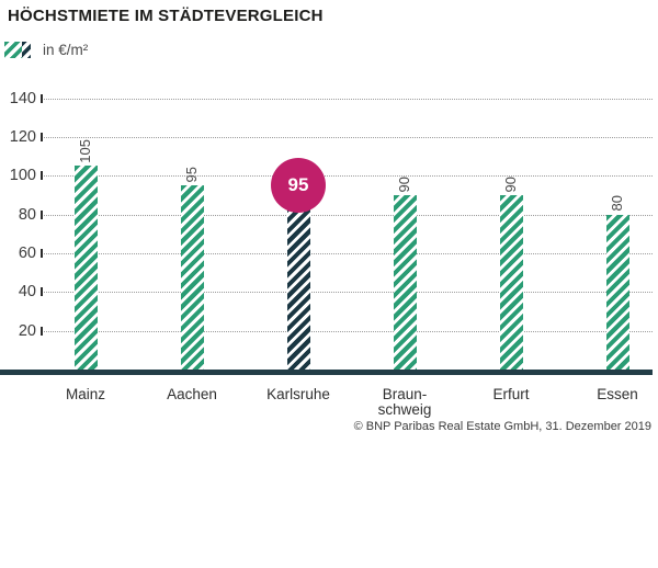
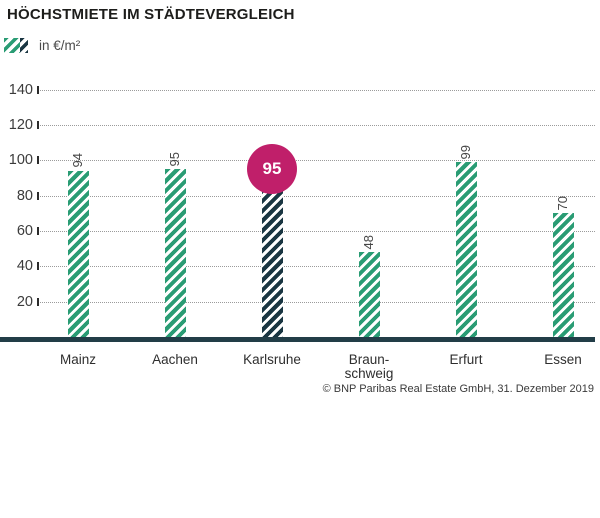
Mainz: 105 -> 94
Braun- schweig: 90 -> 48
Erfurt: 90 -> 99
Essen: 80 -> 70
